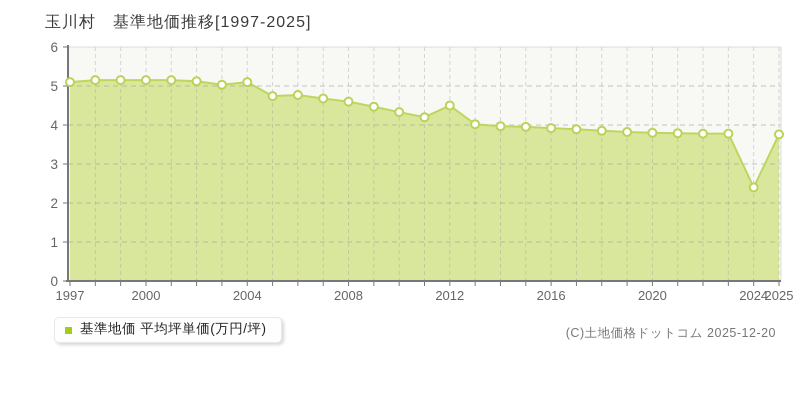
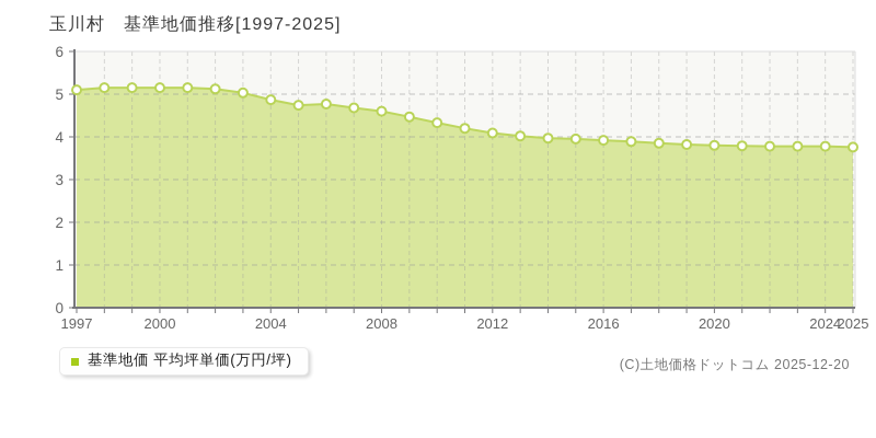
2004: 5.1 -> 4.9
2012: 4.5 -> 4.1
2024: 2.4 -> 3.8
